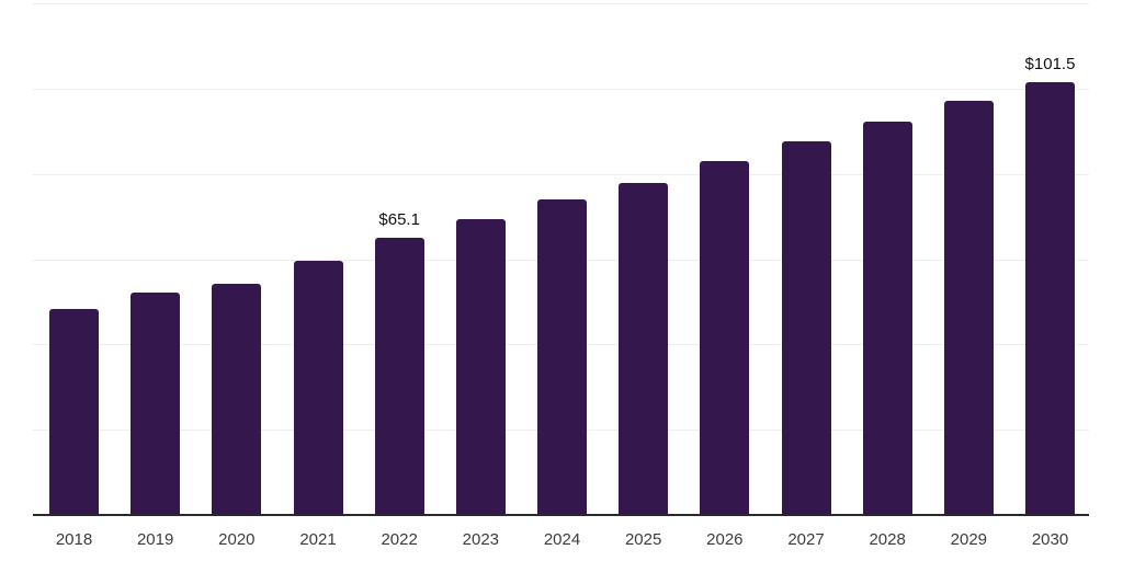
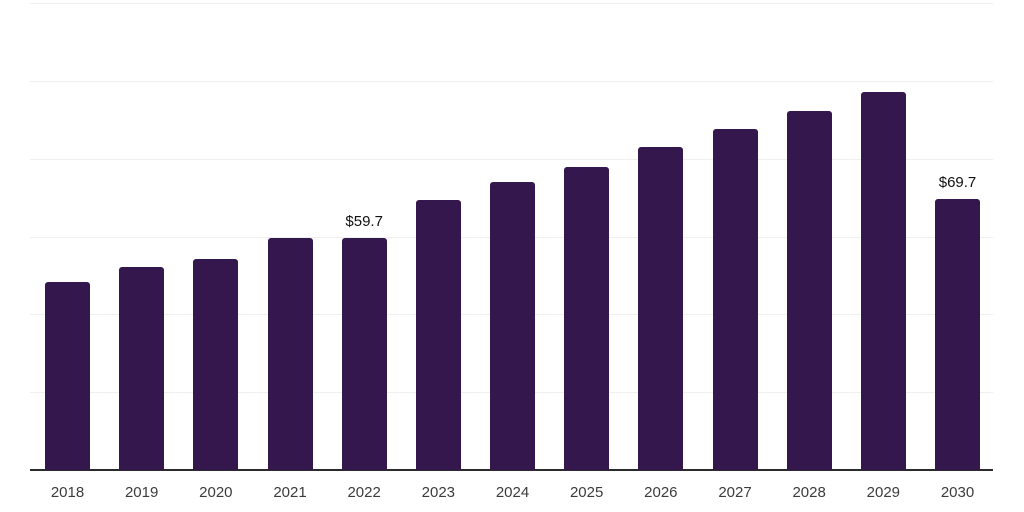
2022: $65.1 -> $59.7
2030: $101.5 -> $69.7
